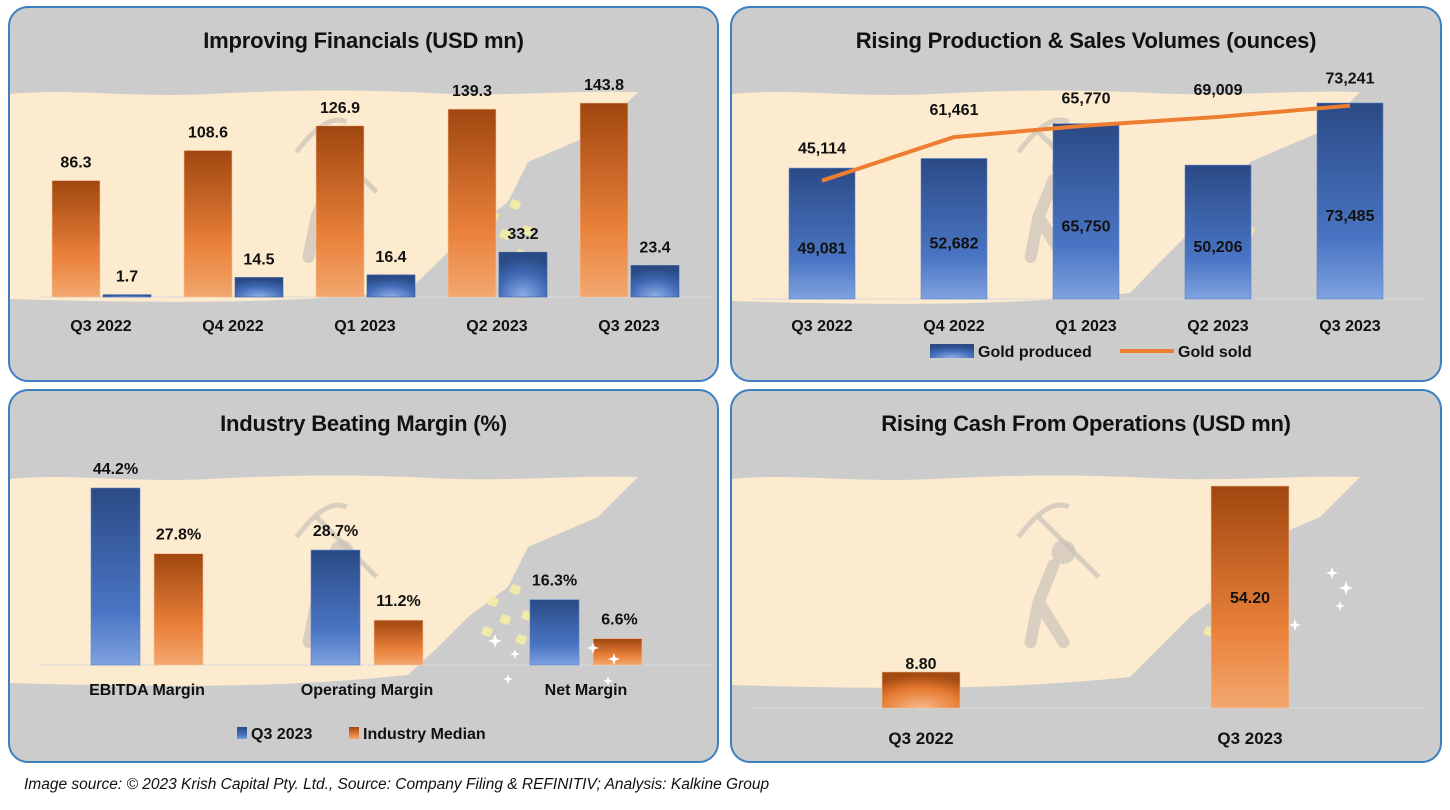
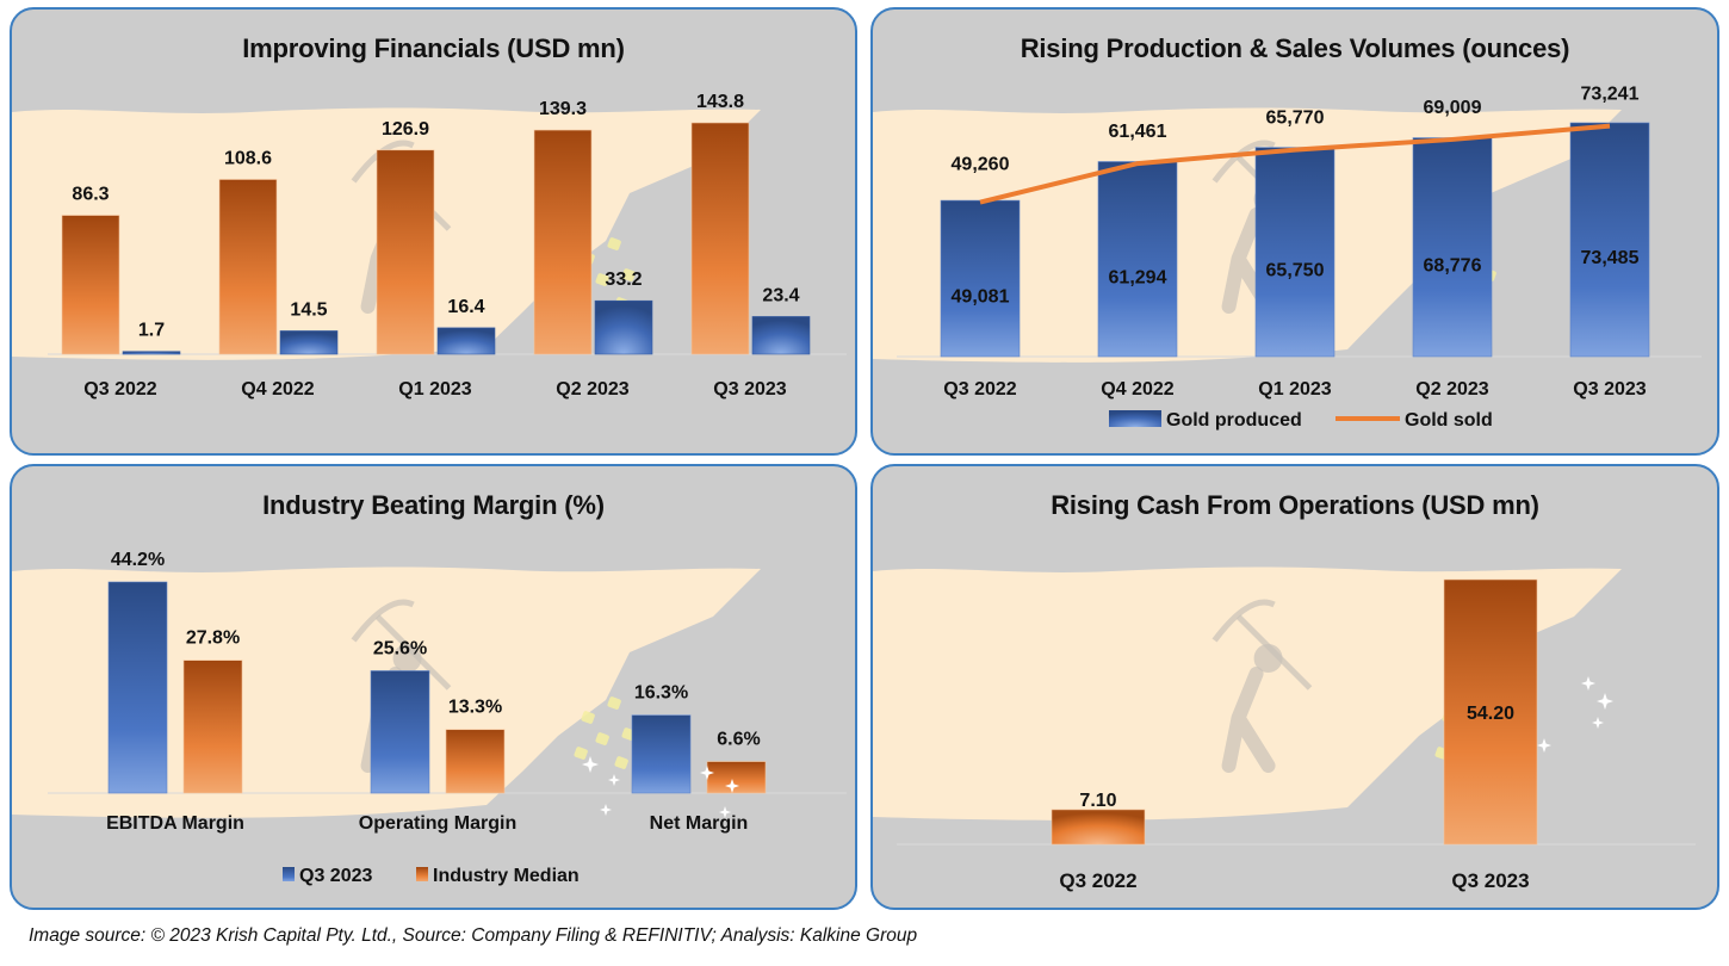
Rising Production & Sales Volumes (ounces)/Gold sold/Q3 2022: 45,114 -> 49,260
Rising Production & Sales Volumes (ounces)/Gold produced/Q4 2022: 52,682 -> 61,294
Rising Production & Sales Volumes (ounces)/Gold produced/Q2 2023: 50,206 -> 68,776
Industry Beating Margin (%)/Q3 2023/Operating Margin: 28.7% -> 25.6%
Industry Beating Margin (%)/Industry Median/Operating Margin: 11.2% -> 13.3%
Rising Cash From Operations (USD mn)/Q3 2022: 8.80 -> 7.10
